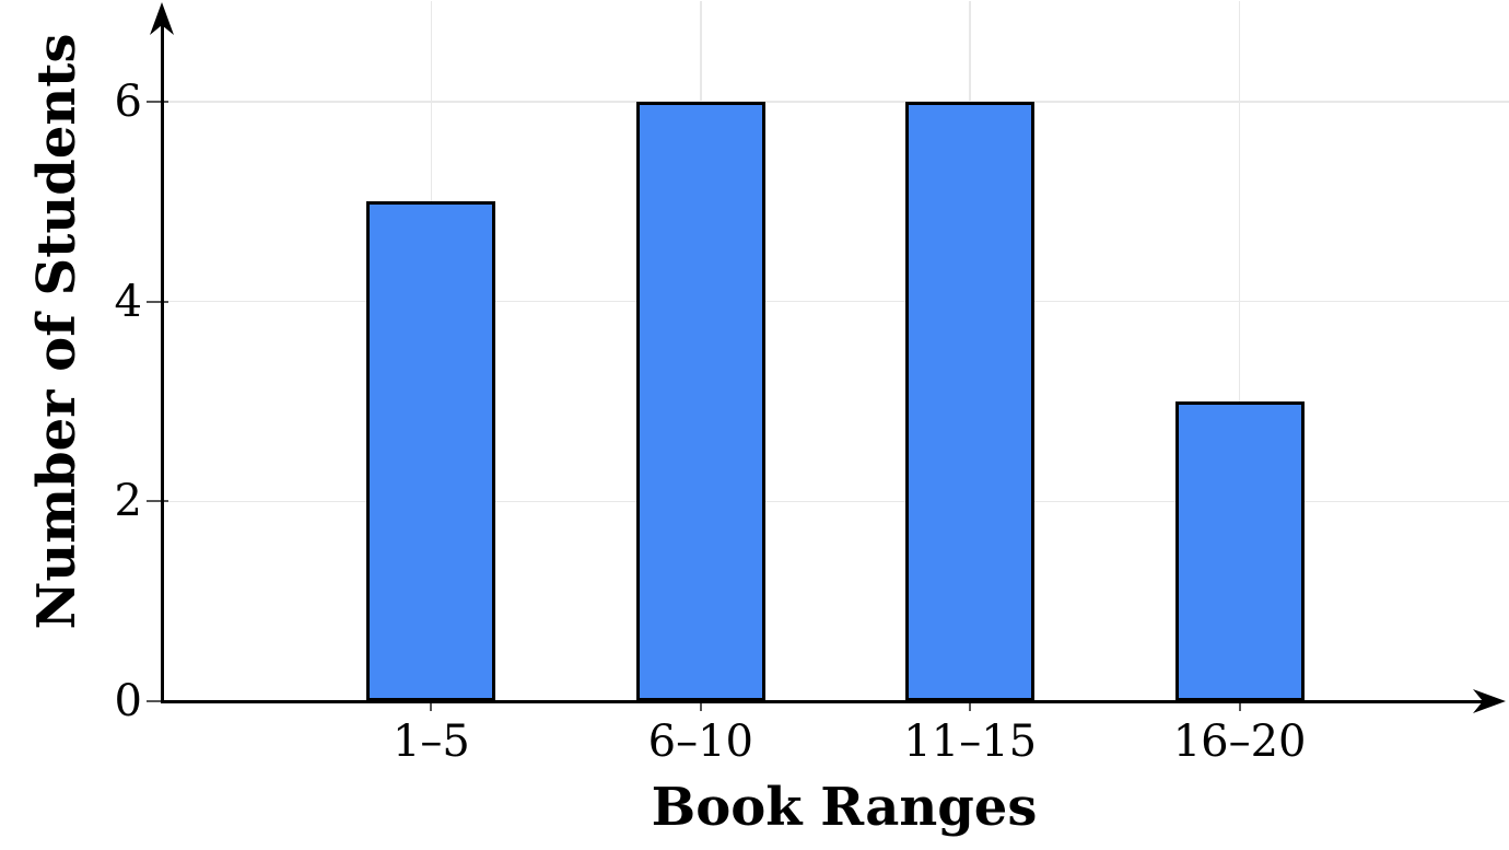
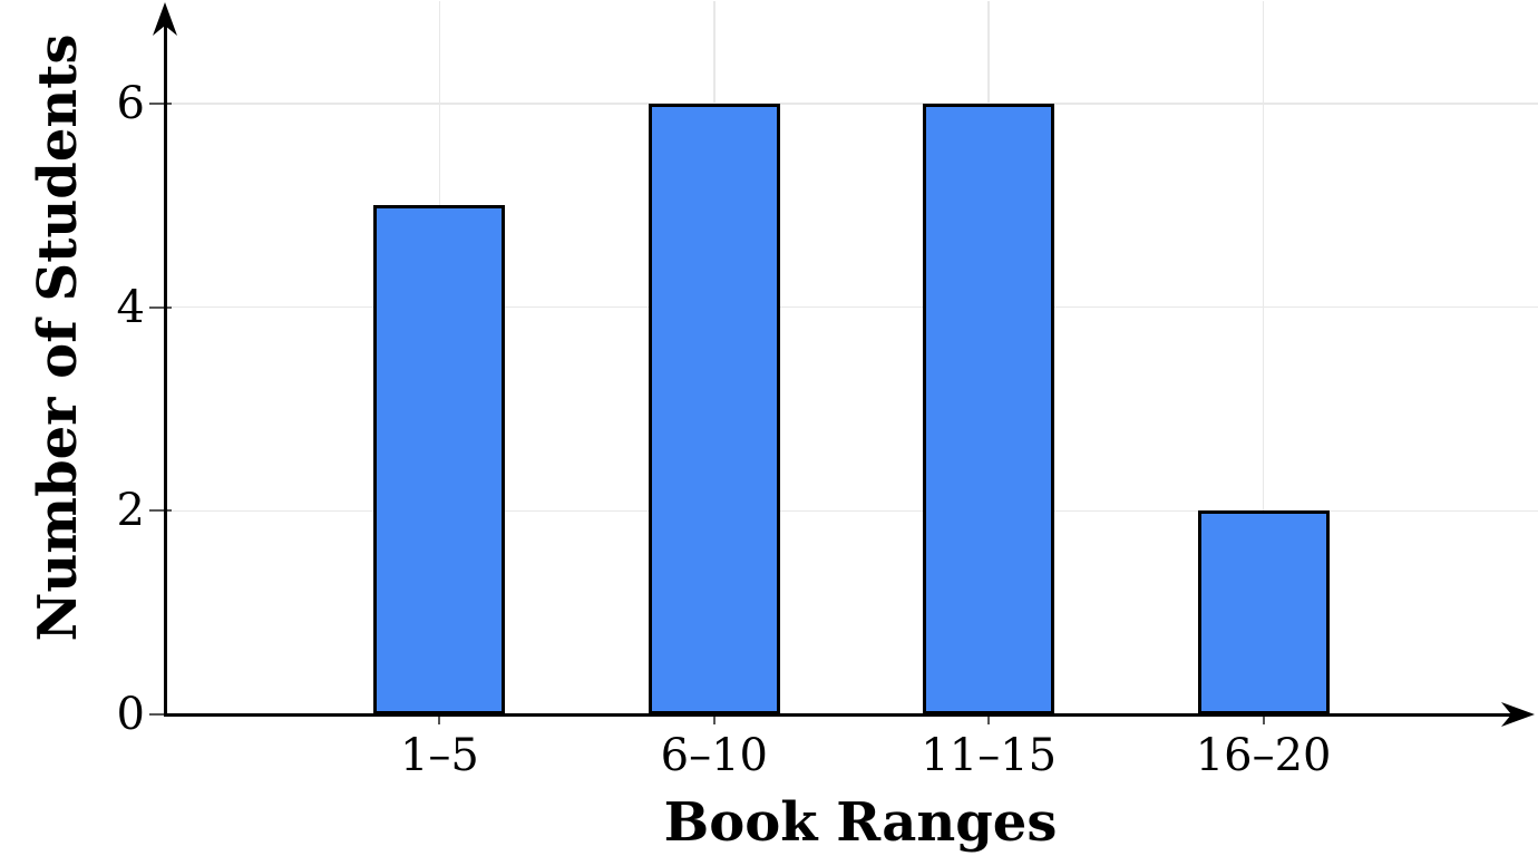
16–20: 3 -> 2
